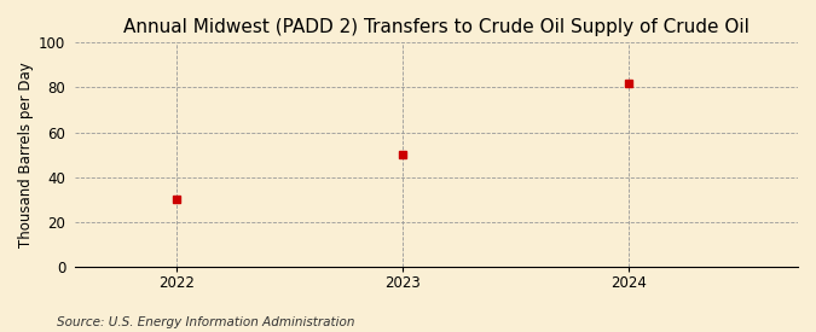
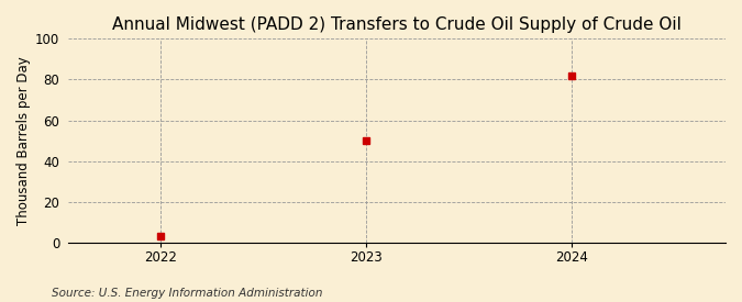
2022: 30 -> 3
